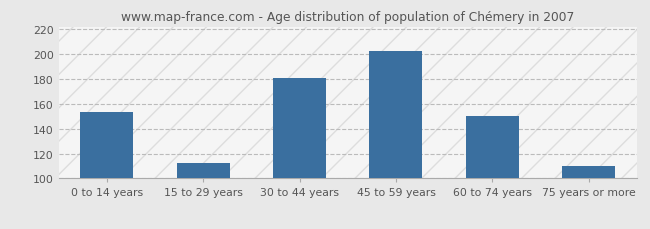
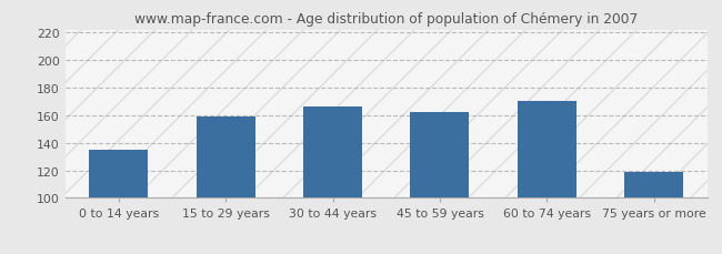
0 to 14 years: 153 -> 135
15 to 29 years: 112 -> 159
30 to 44 years: 181 -> 166
45 to 59 years: 202 -> 162
60 to 74 years: 150 -> 170
75 years or more: 110 -> 119
